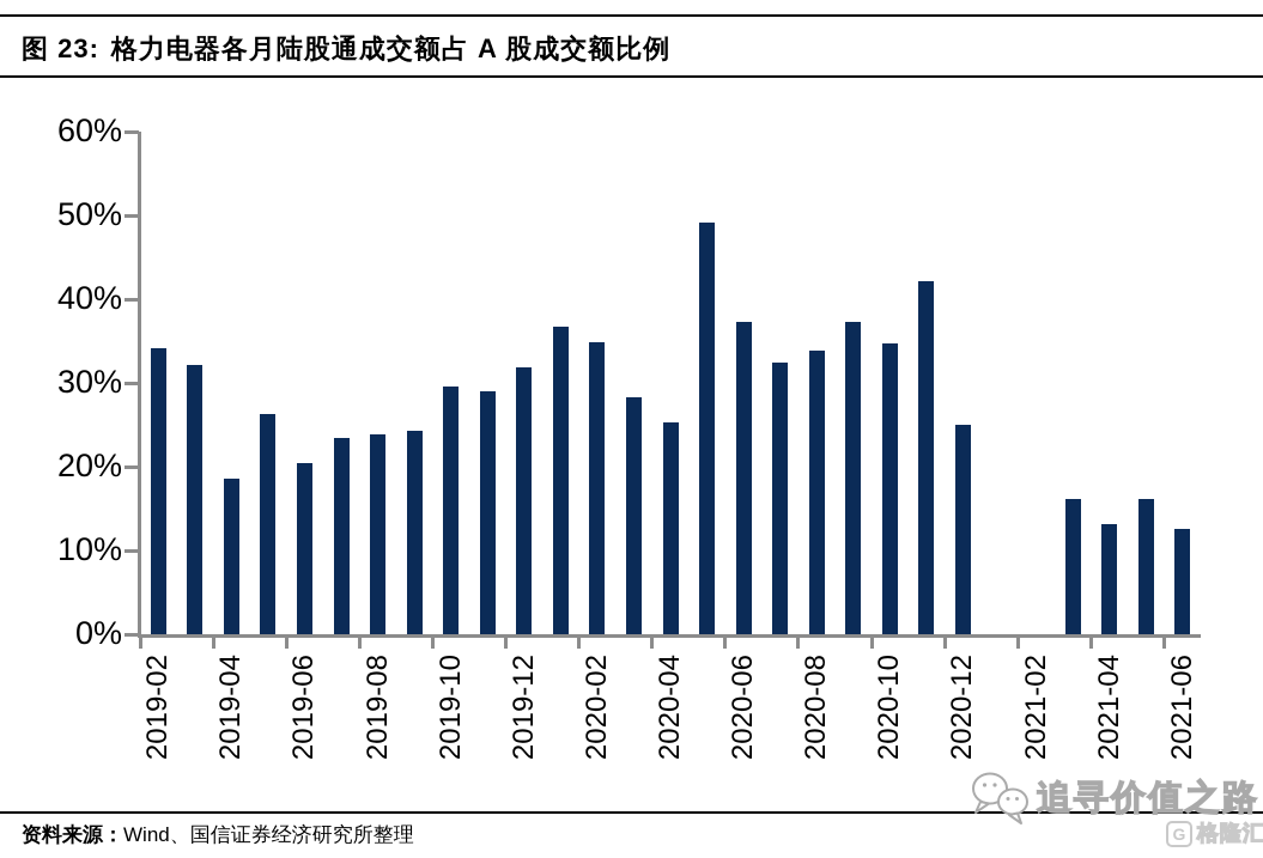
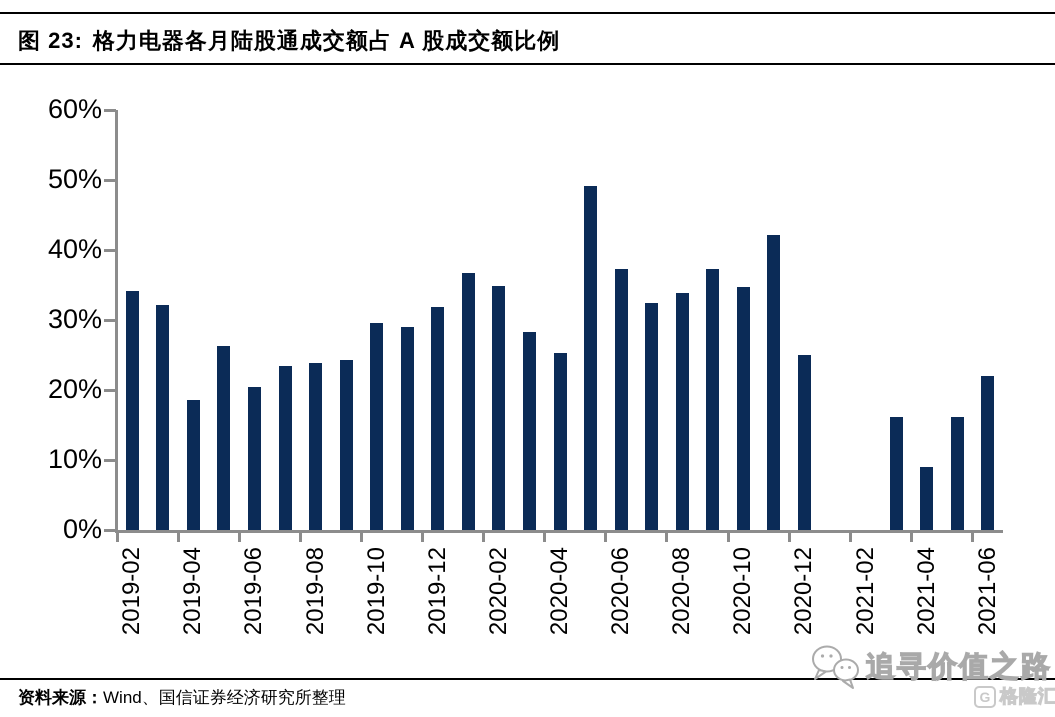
2021-04: 13% -> 9%
2021-06: 12% -> 22%
